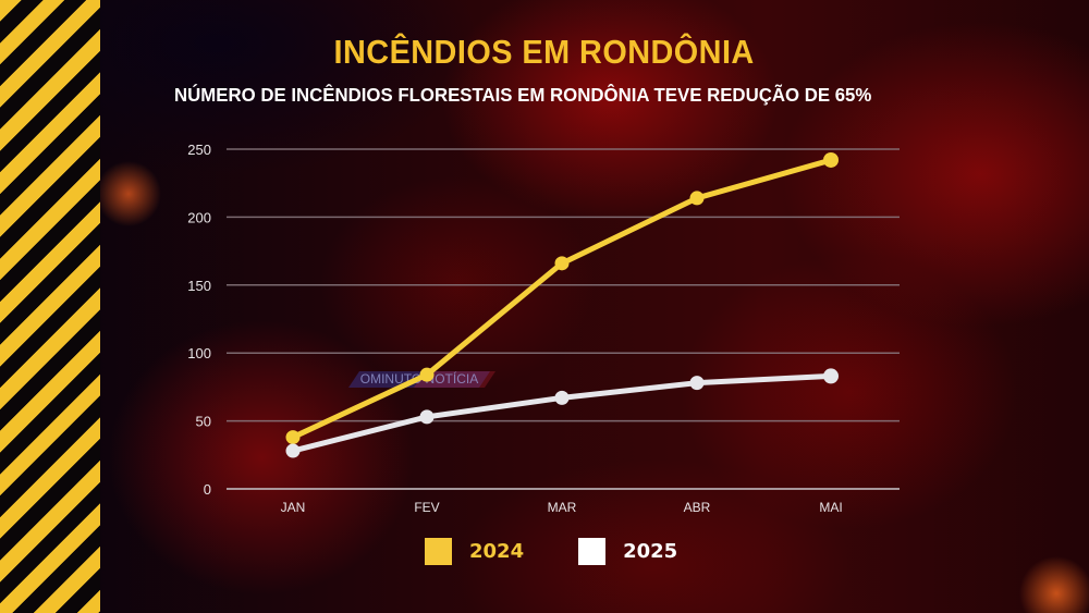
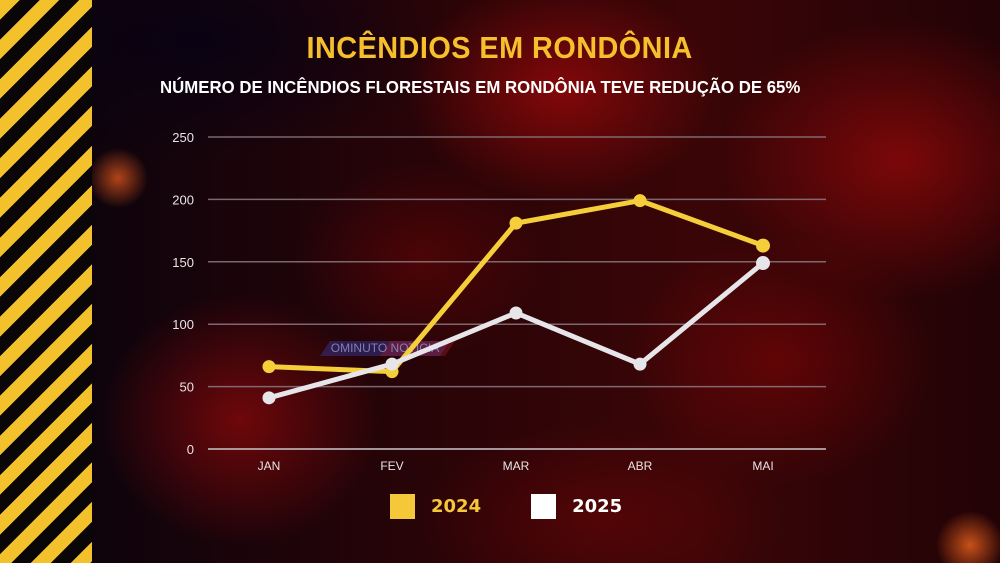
2024/JAN: 38 -> 66
2025/JAN: 28 -> 41
2024/FEV: 84 -> 62
2025/FEV: 53 -> 68
2024/MAR: 166 -> 181
2025/MAR: 67 -> 109
2024/ABR: 214 -> 199
2025/ABR: 78 -> 68
2024/MAI: 242 -> 163
2025/MAI: 83 -> 149
